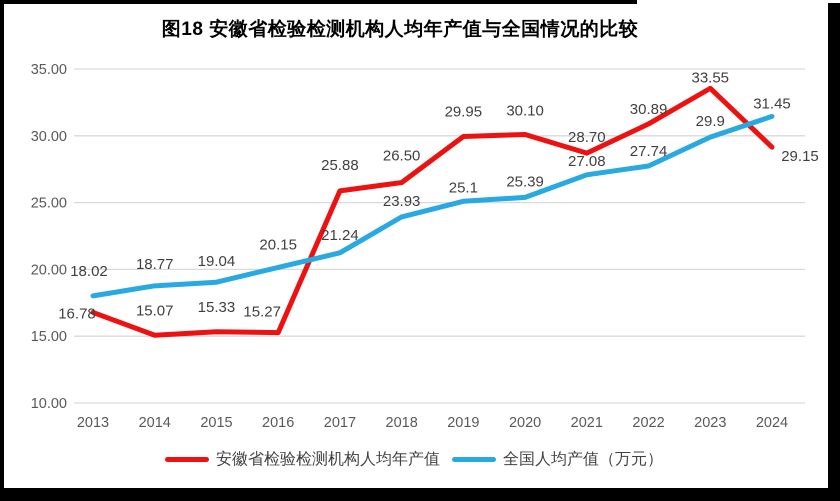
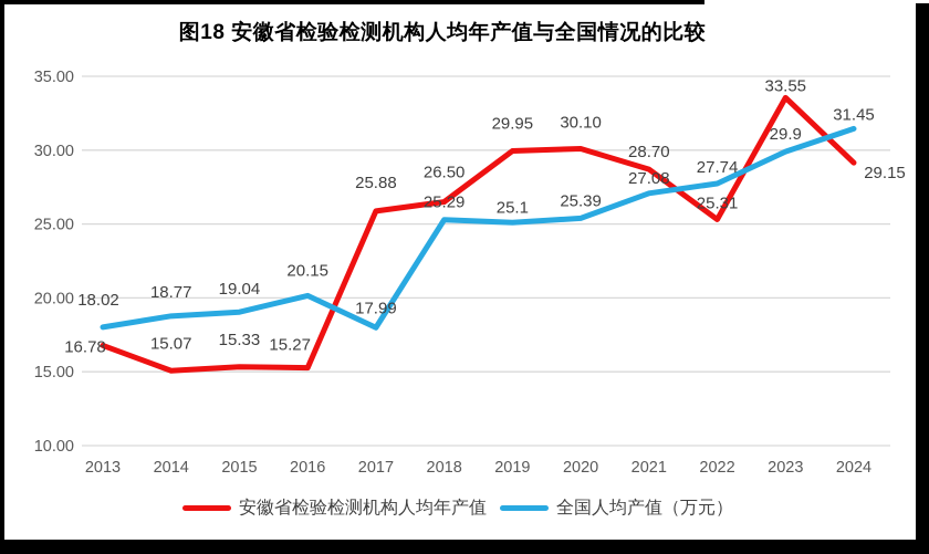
全国人均产值（万元）/2017: 21.24 -> 17.99
全国人均产值（万元）/2018: 23.93 -> 25.29
安徽省检验检测机构人均年产值/2022: 30.89 -> 25.31
